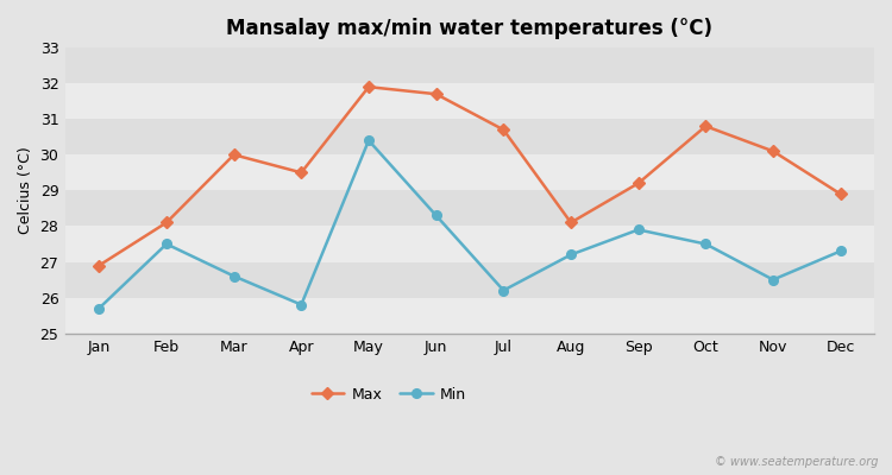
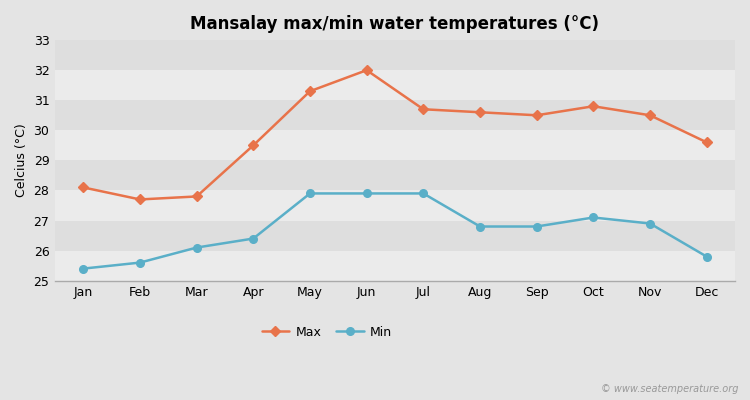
Max/Jan: 26.9 -> 28.1
Min/Jan: 25.7 -> 25.4
Max/Feb: 28.1 -> 27.7
Min/Feb: 27.5 -> 25.6
Max/Mar: 30.0 -> 27.8
Min/Mar: 26.6 -> 26.1
Min/Apr: 25.8 -> 26.4
Max/May: 31.9 -> 31.3
Min/May: 30.4 -> 27.9
Max/Jun: 31.7 -> 32.0
Min/Jun: 28.3 -> 27.9
Min/Jul: 26.2 -> 27.9
Max/Aug: 28.1 -> 30.6
Min/Aug: 27.2 -> 26.8
Max/Sep: 29.2 -> 30.5
Min/Sep: 27.9 -> 26.8
Min/Oct: 27.5 -> 27.1
Max/Nov: 30.1 -> 30.5
Min/Nov: 26.5 -> 26.9
Max/Dec: 28.9 -> 29.6
Min/Dec: 27.3 -> 25.8
